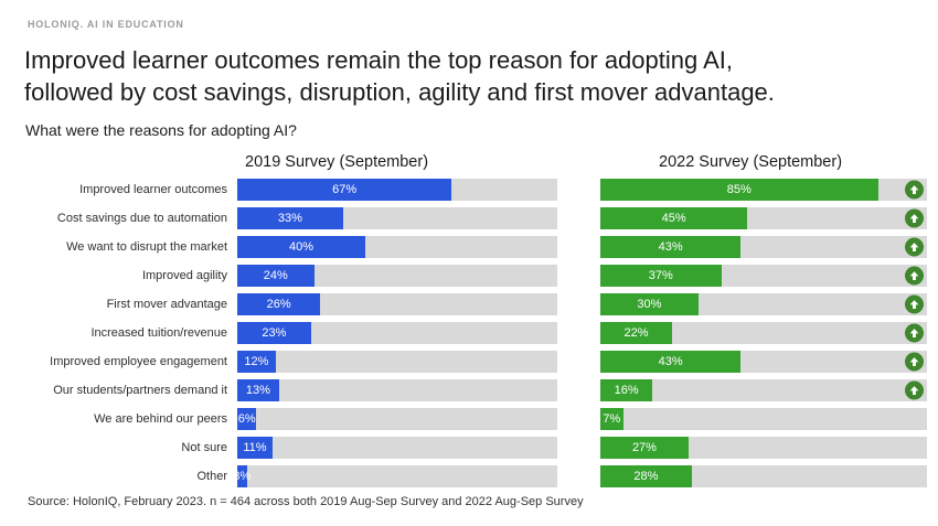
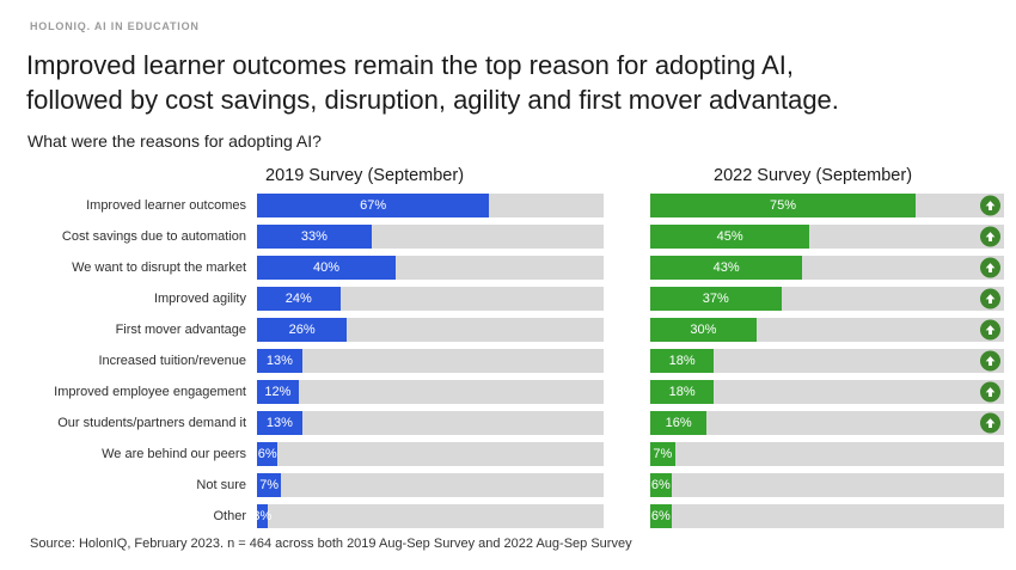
2022 Survey (September)/Improved learner outcomes: 85% -> 75%
2019 Survey (September)/Increased tuition/revenue: 23% -> 13%
2022 Survey (September)/Increased tuition/revenue: 22% -> 18%
2022 Survey (September)/Improved employee engagement: 43% -> 18%
2019 Survey (September)/Not sure: 11% -> 7%
2022 Survey (September)/Not sure: 27% -> 6%
2022 Survey (September)/Other: 28% -> 6%
